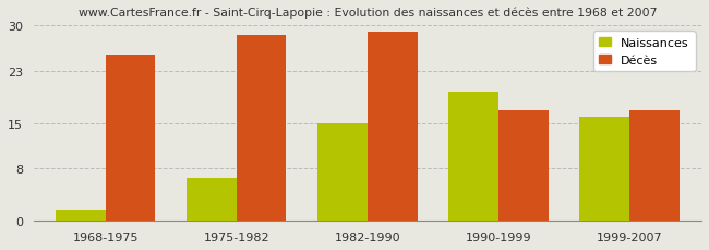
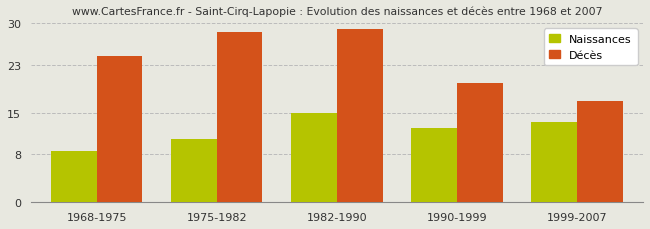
Naissances/1968-1975: 1.8 -> 8.5
Décès/1968-1975: 25.4 -> 24.5
Naissances/1975-1982: 6.6 -> 10.5
Naissances/1990-1999: 19.8 -> 12.5
Décès/1990-1999: 17.0 -> 20.0
Naissances/1999-2007: 16.0 -> 13.5
